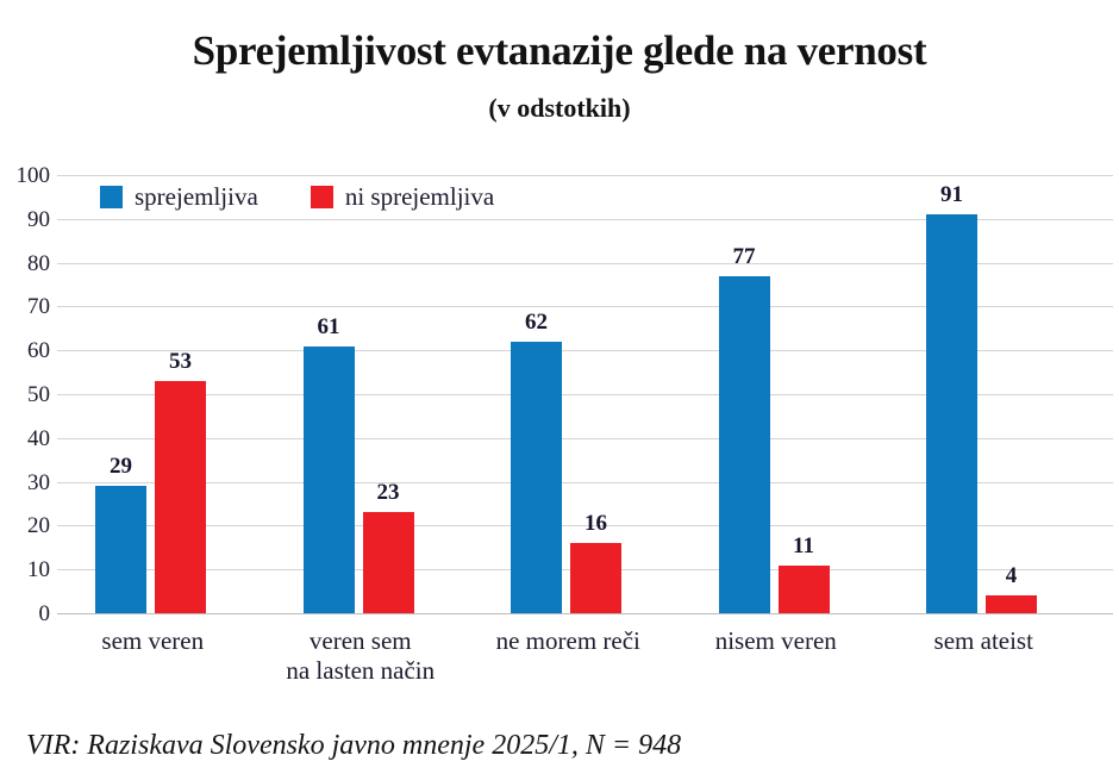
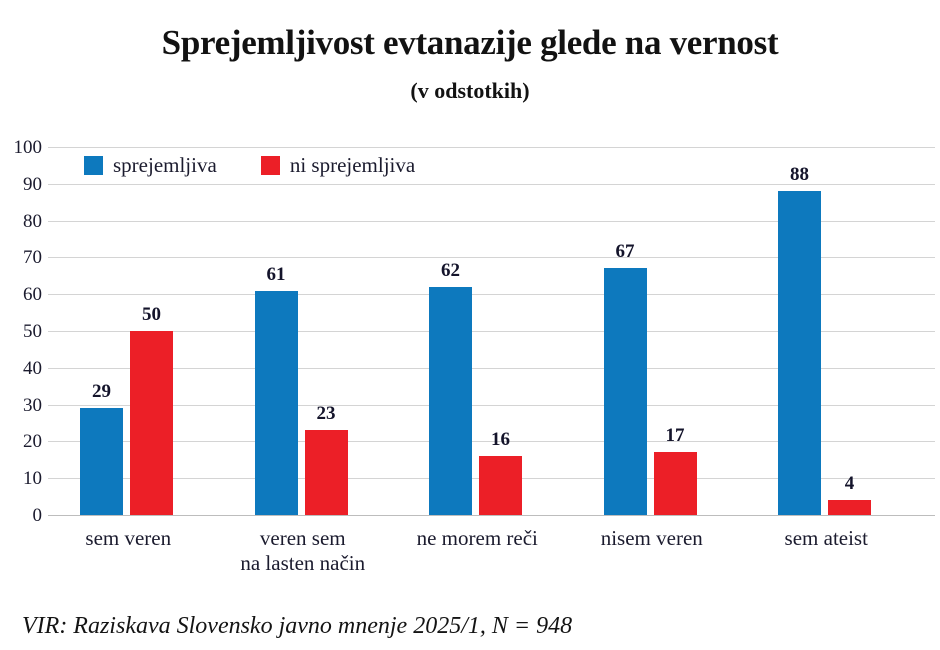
ni sprejemljiva/sem veren: 53 -> 50
sprejemljiva/nisem veren: 77 -> 67
ni sprejemljiva/nisem veren: 11 -> 17
sprejemljiva/sem ateist: 91 -> 88
